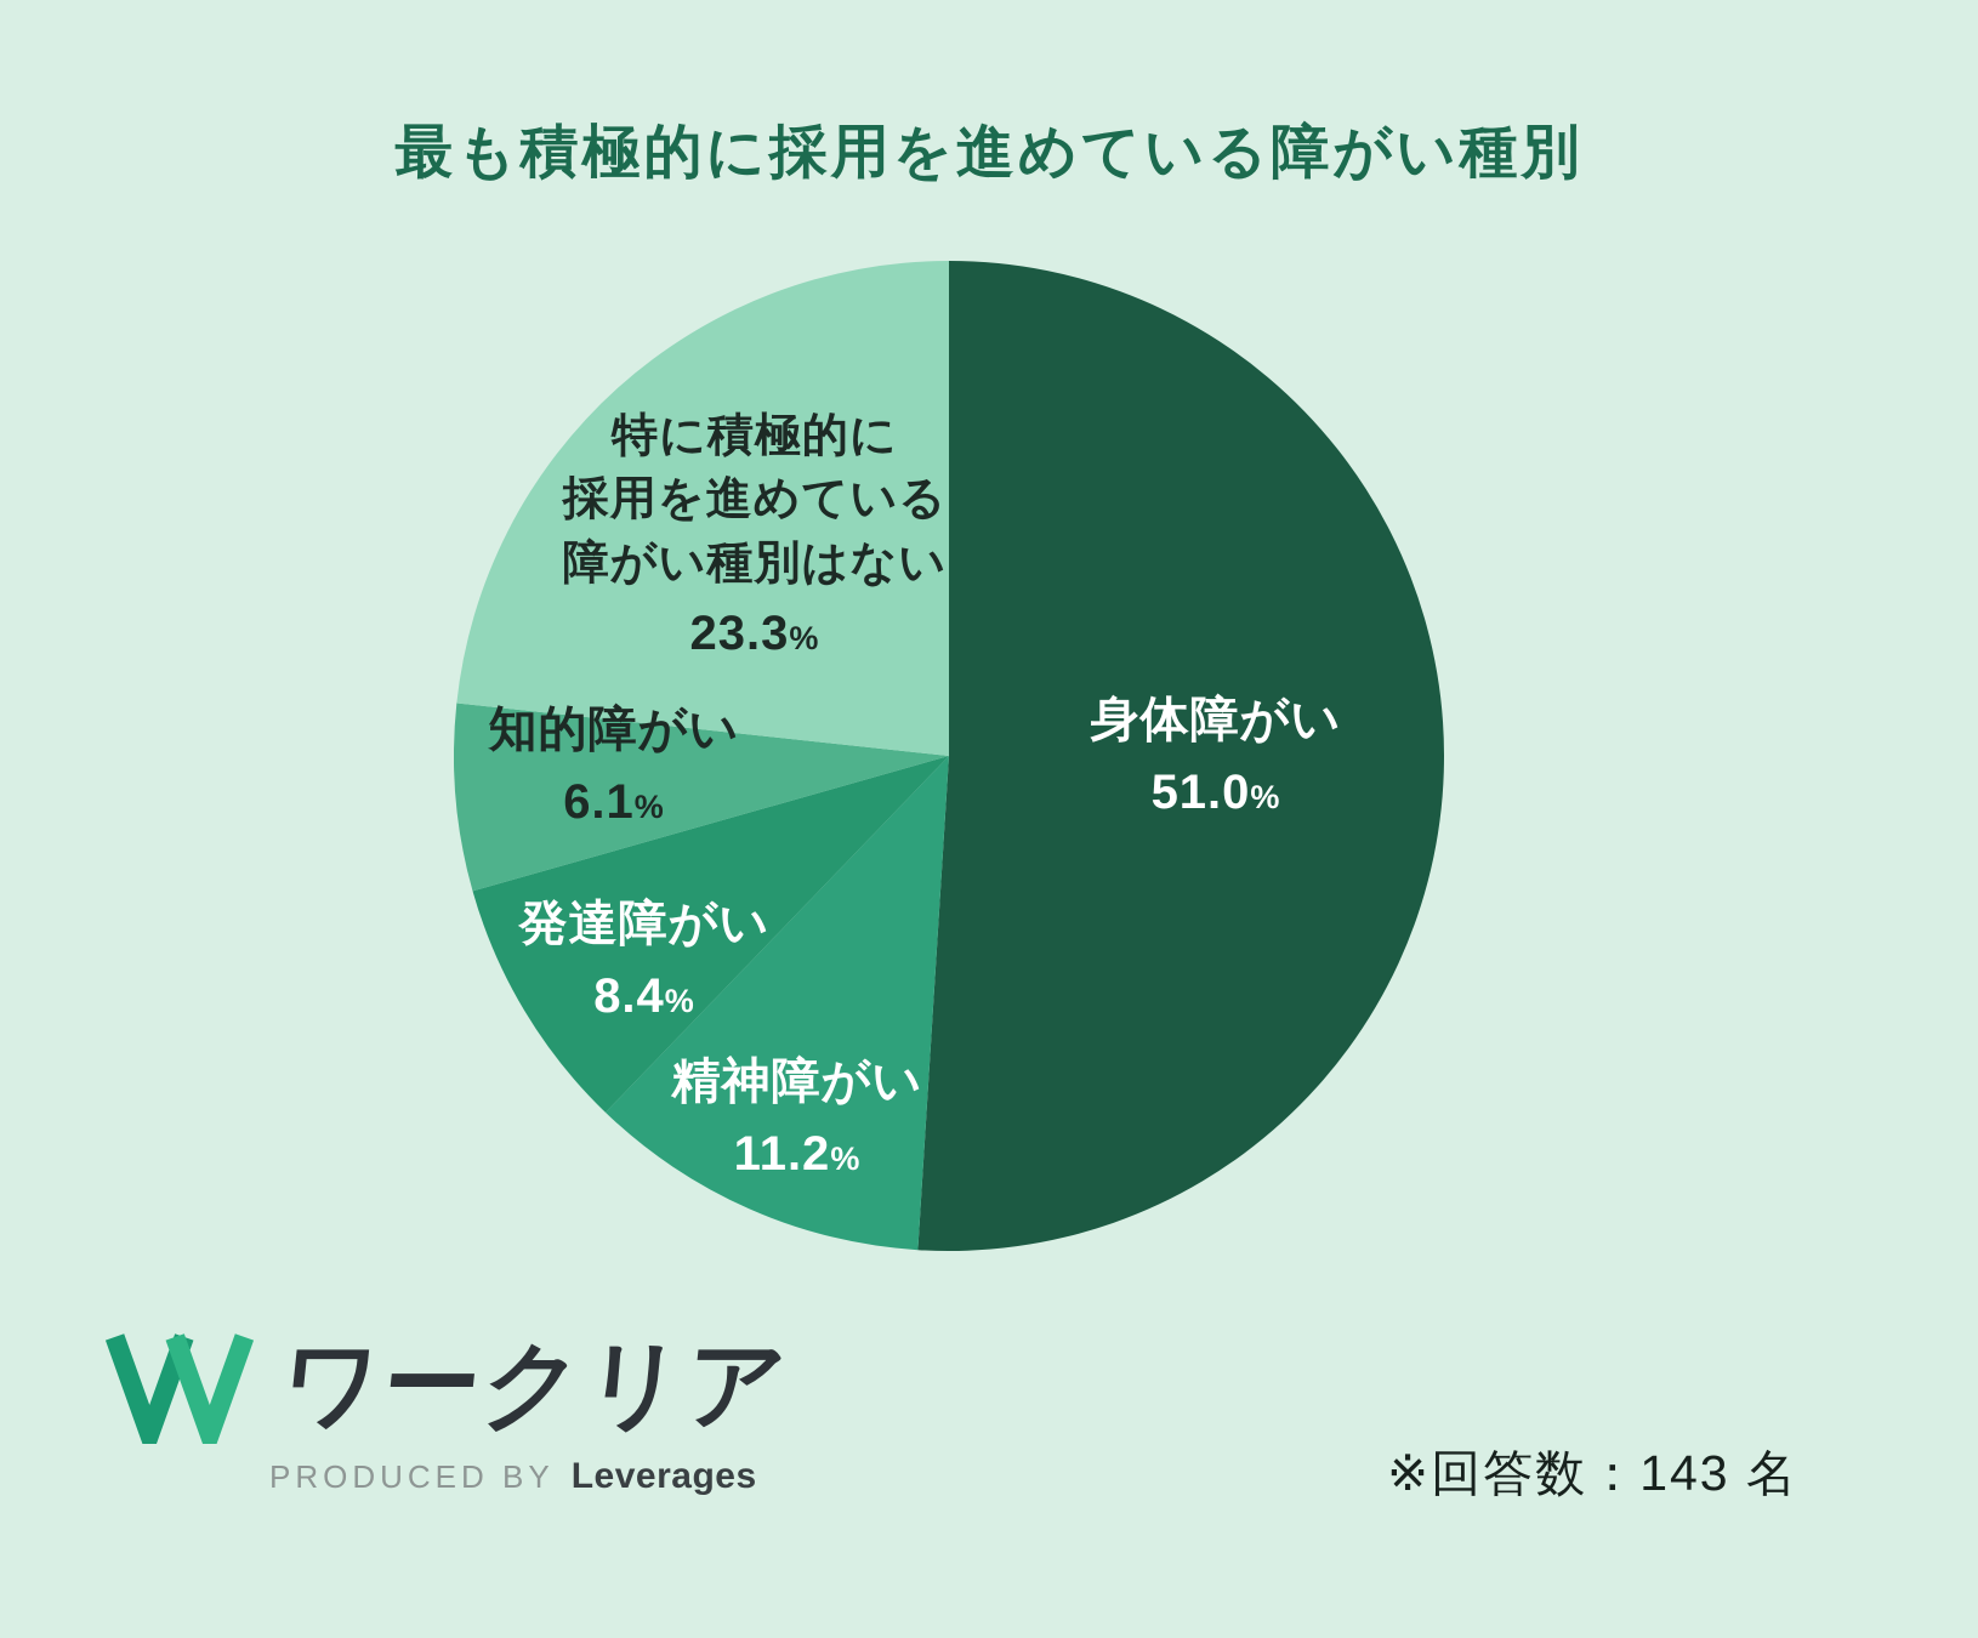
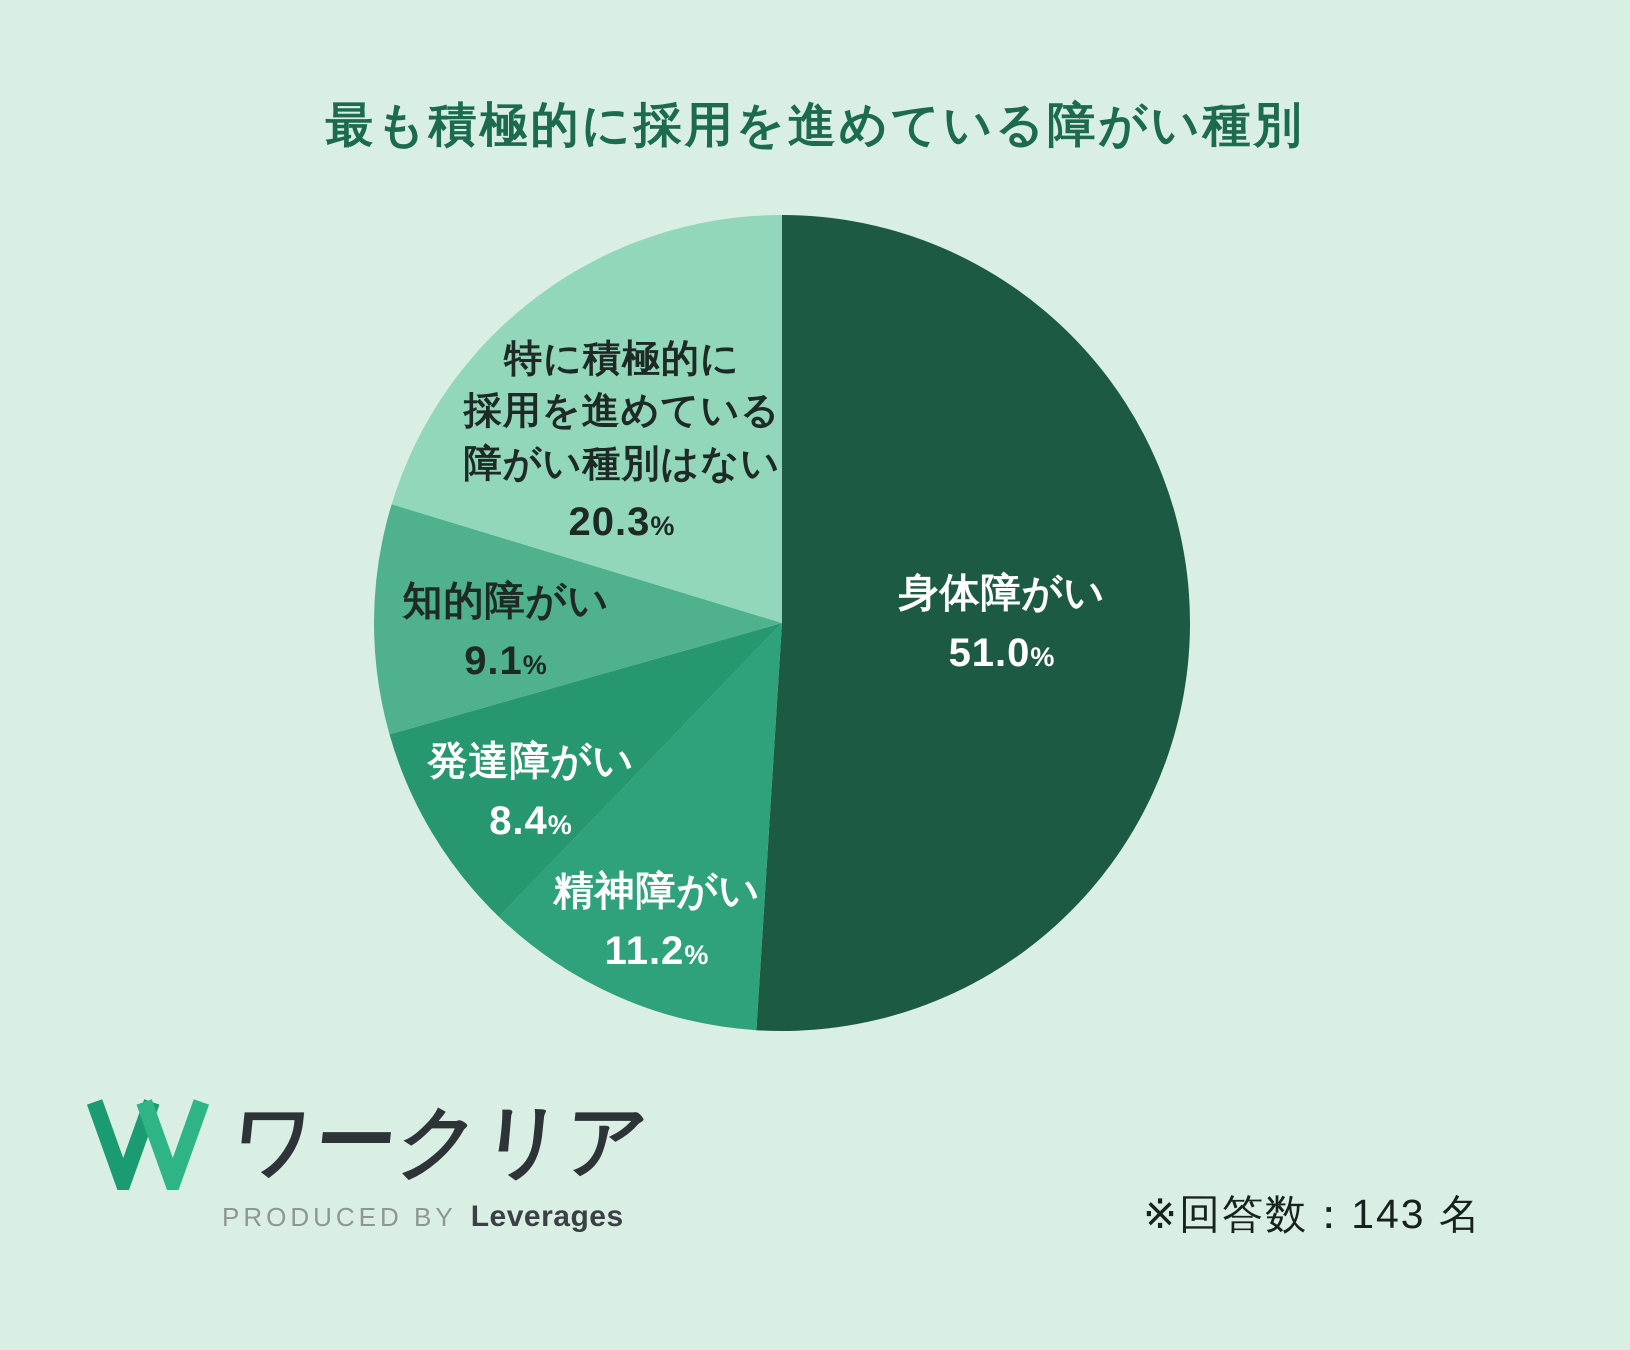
知的障がい: 6.1 -> 9.1
特に積極的に 採用を進めている 障がい種別はない: 23.3 -> 20.3
